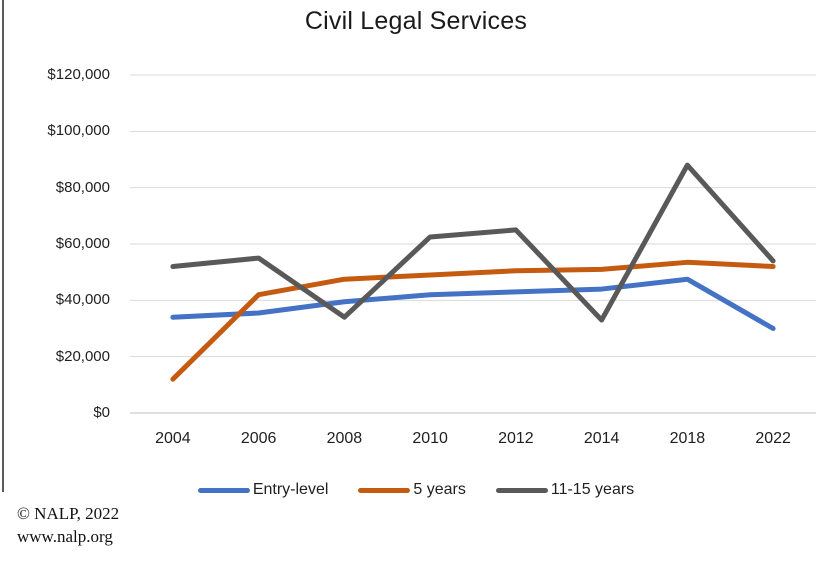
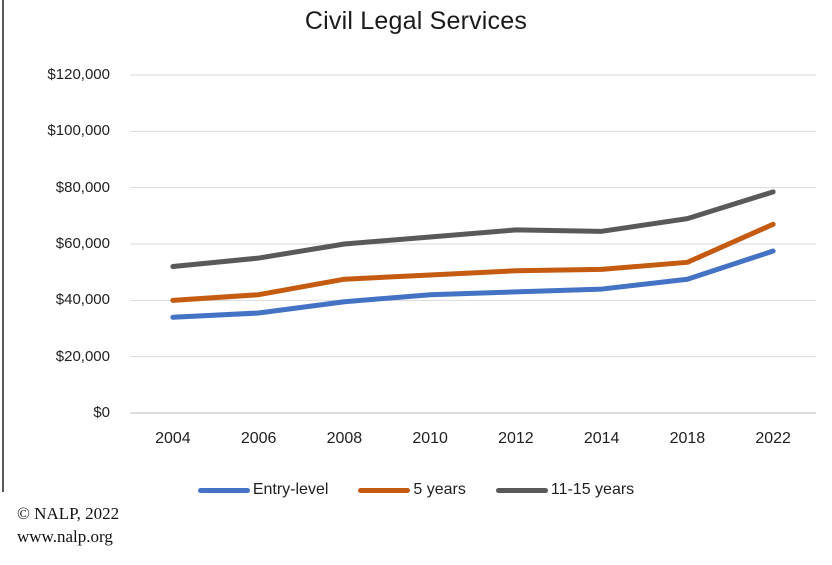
5 years/2004: $12000 -> $40000
11-15 years/2008: $34000 -> $60000
11-15 years/2014: $33000 -> $64000
11-15 years/2018: $88000 -> $69000
Entry-level/2022: $30000 -> $58000
5 years/2022: $52000 -> $67000
11-15 years/2022: $54000 -> $78000
